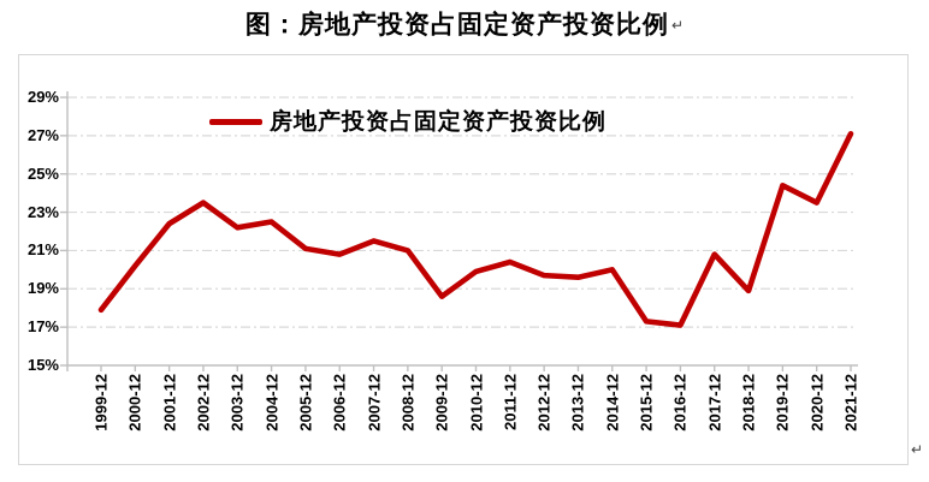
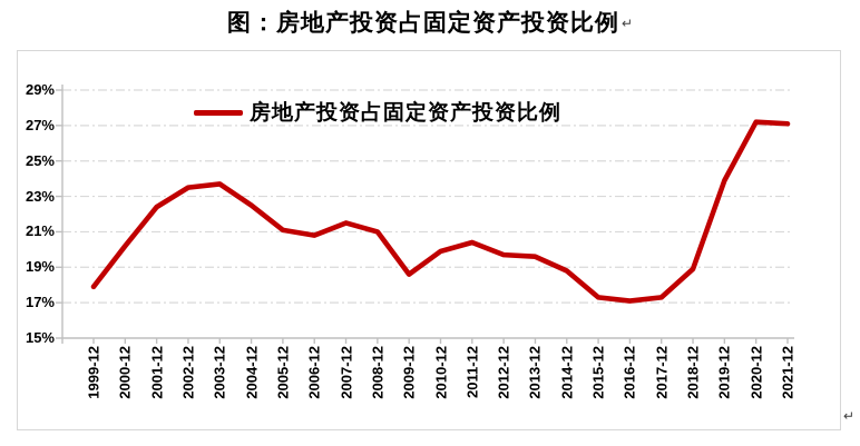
2003-12: 22.2% -> 23.7%
2014-12: 20.0% -> 18.8%
2017-12: 20.8% -> 17.3%
2019-12: 24.4% -> 23.9%
2020-12: 23.5% -> 27.2%
